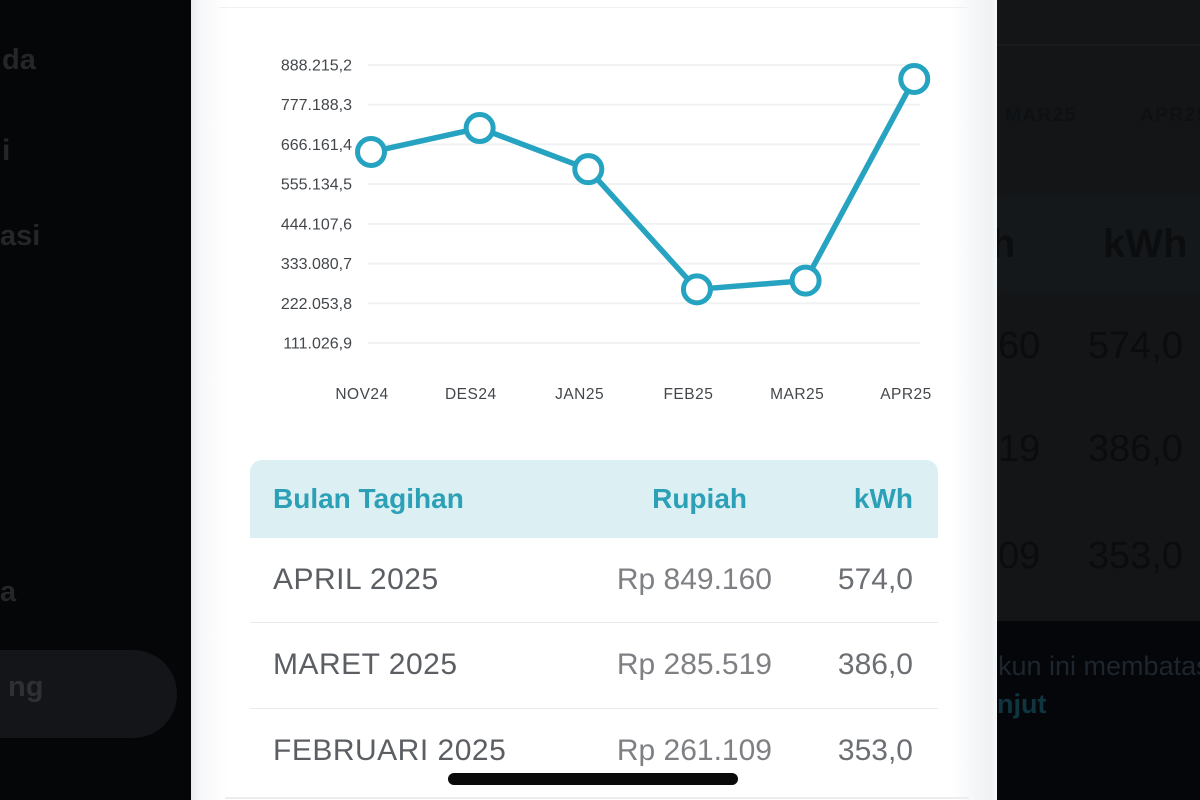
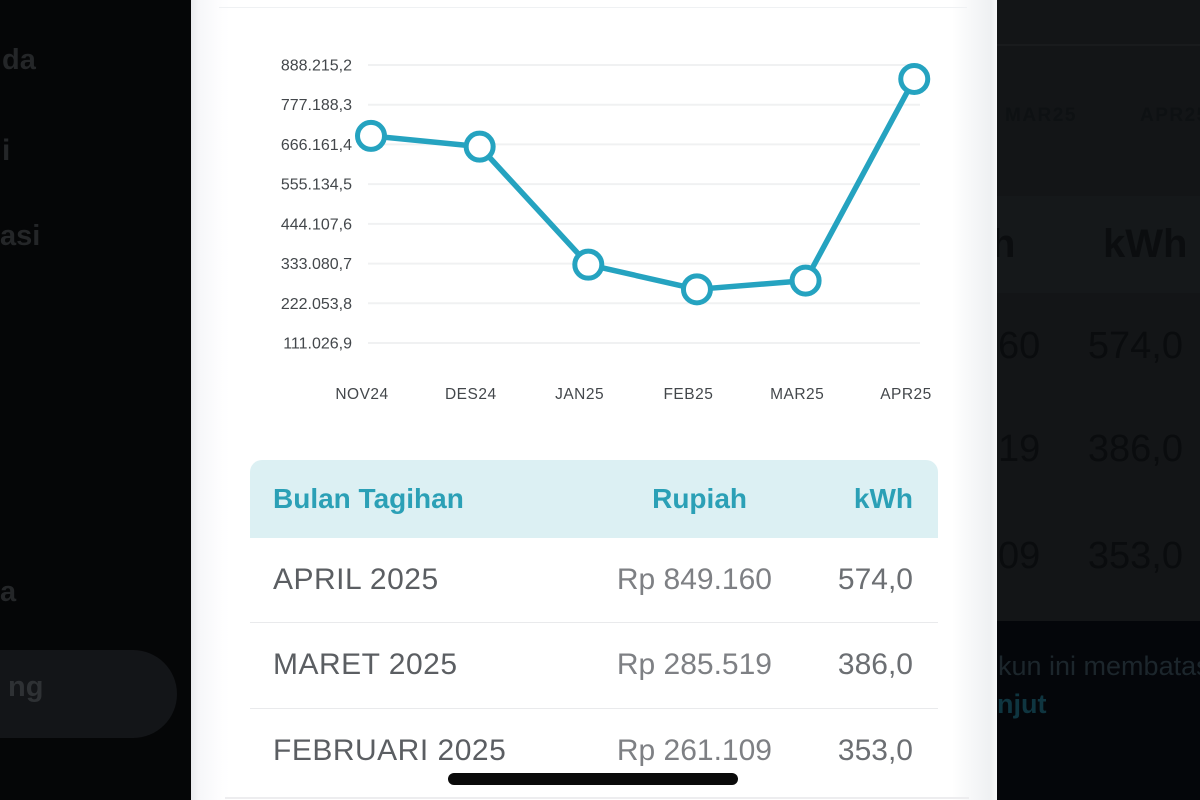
NOV24: 640000 -> 690000
DES24: 710000 -> 660000
JAN25: 600000 -> 330000
